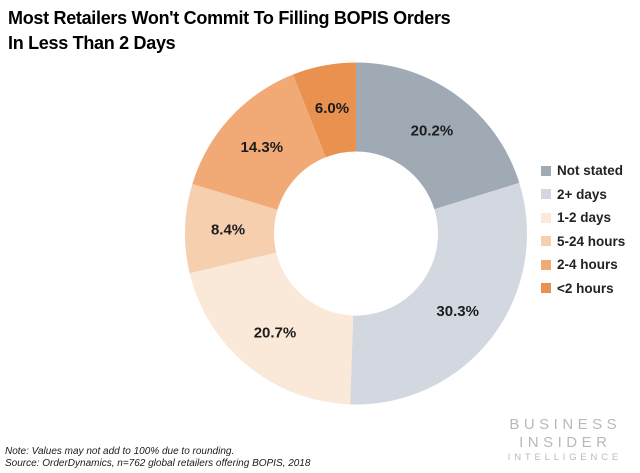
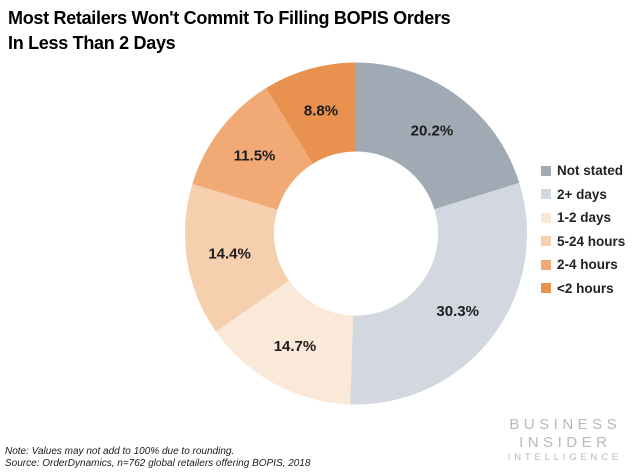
1-2 days: 20.7% -> 14.7%
5-24 hours: 8.4% -> 14.4%
2-4 hours: 14.3% -> 11.5%
<2 hours: 6.0% -> 8.8%
